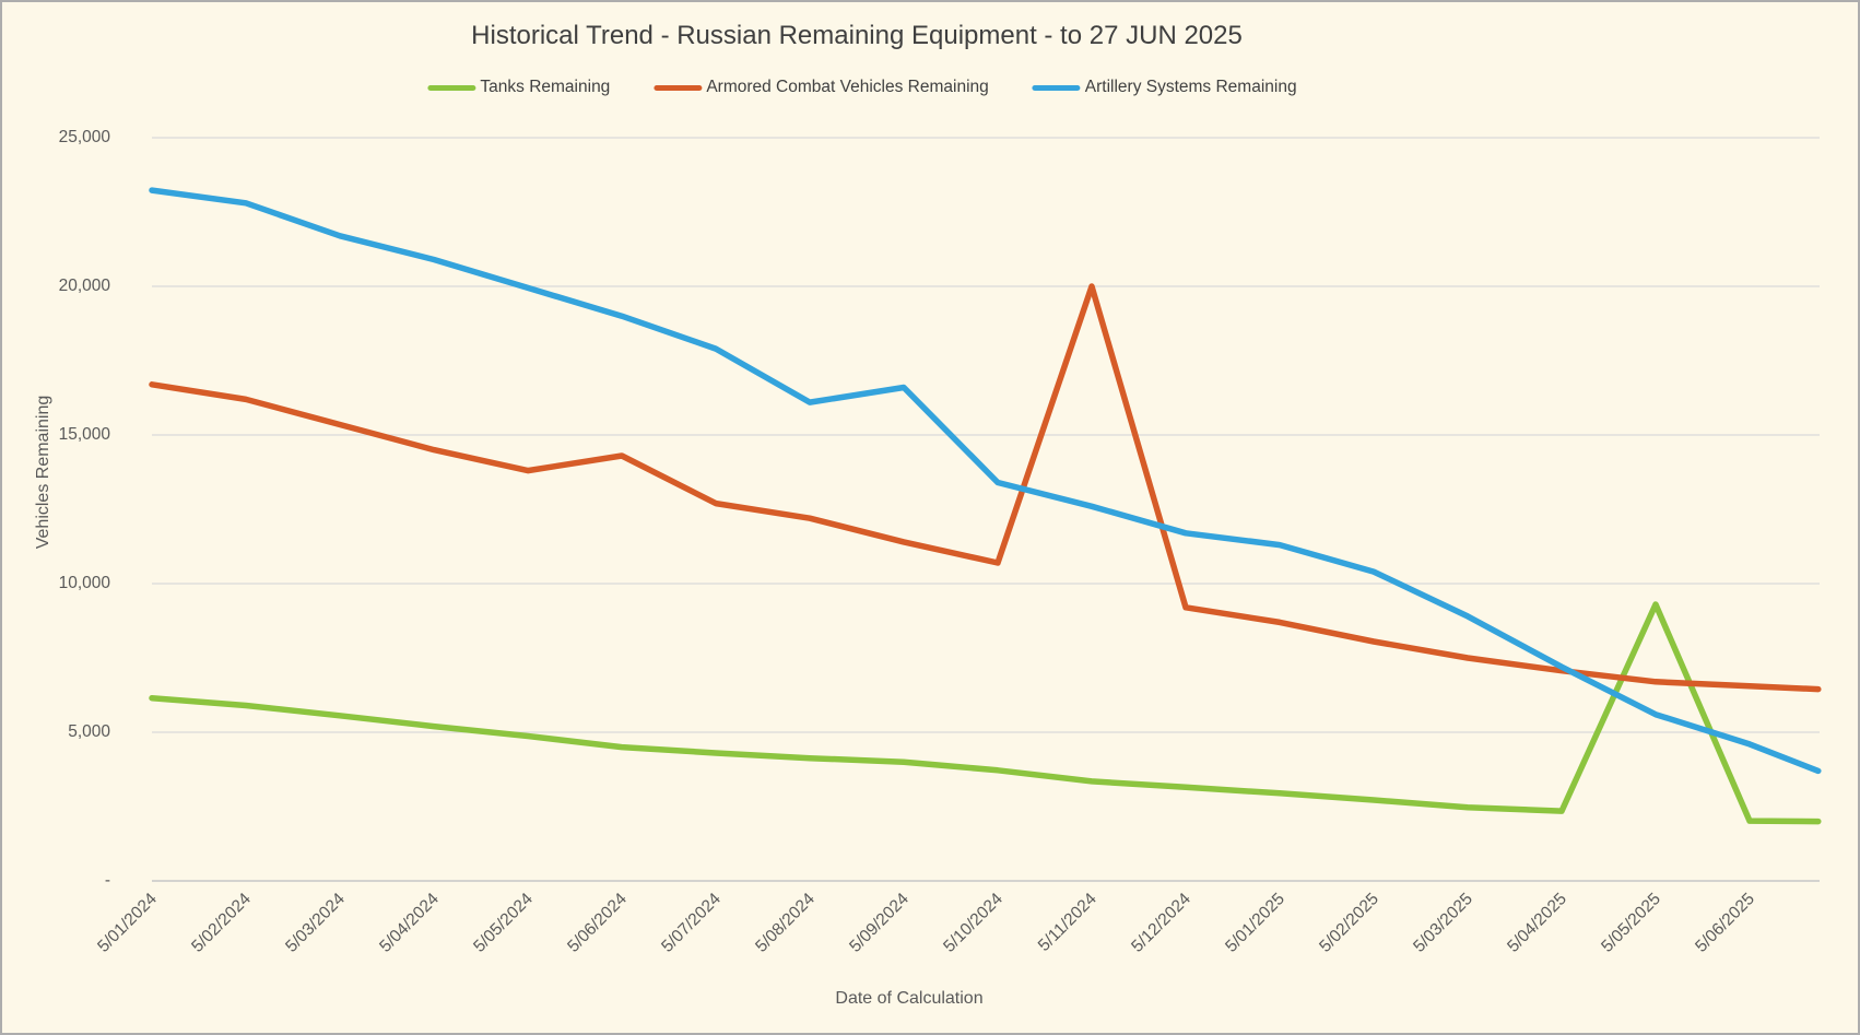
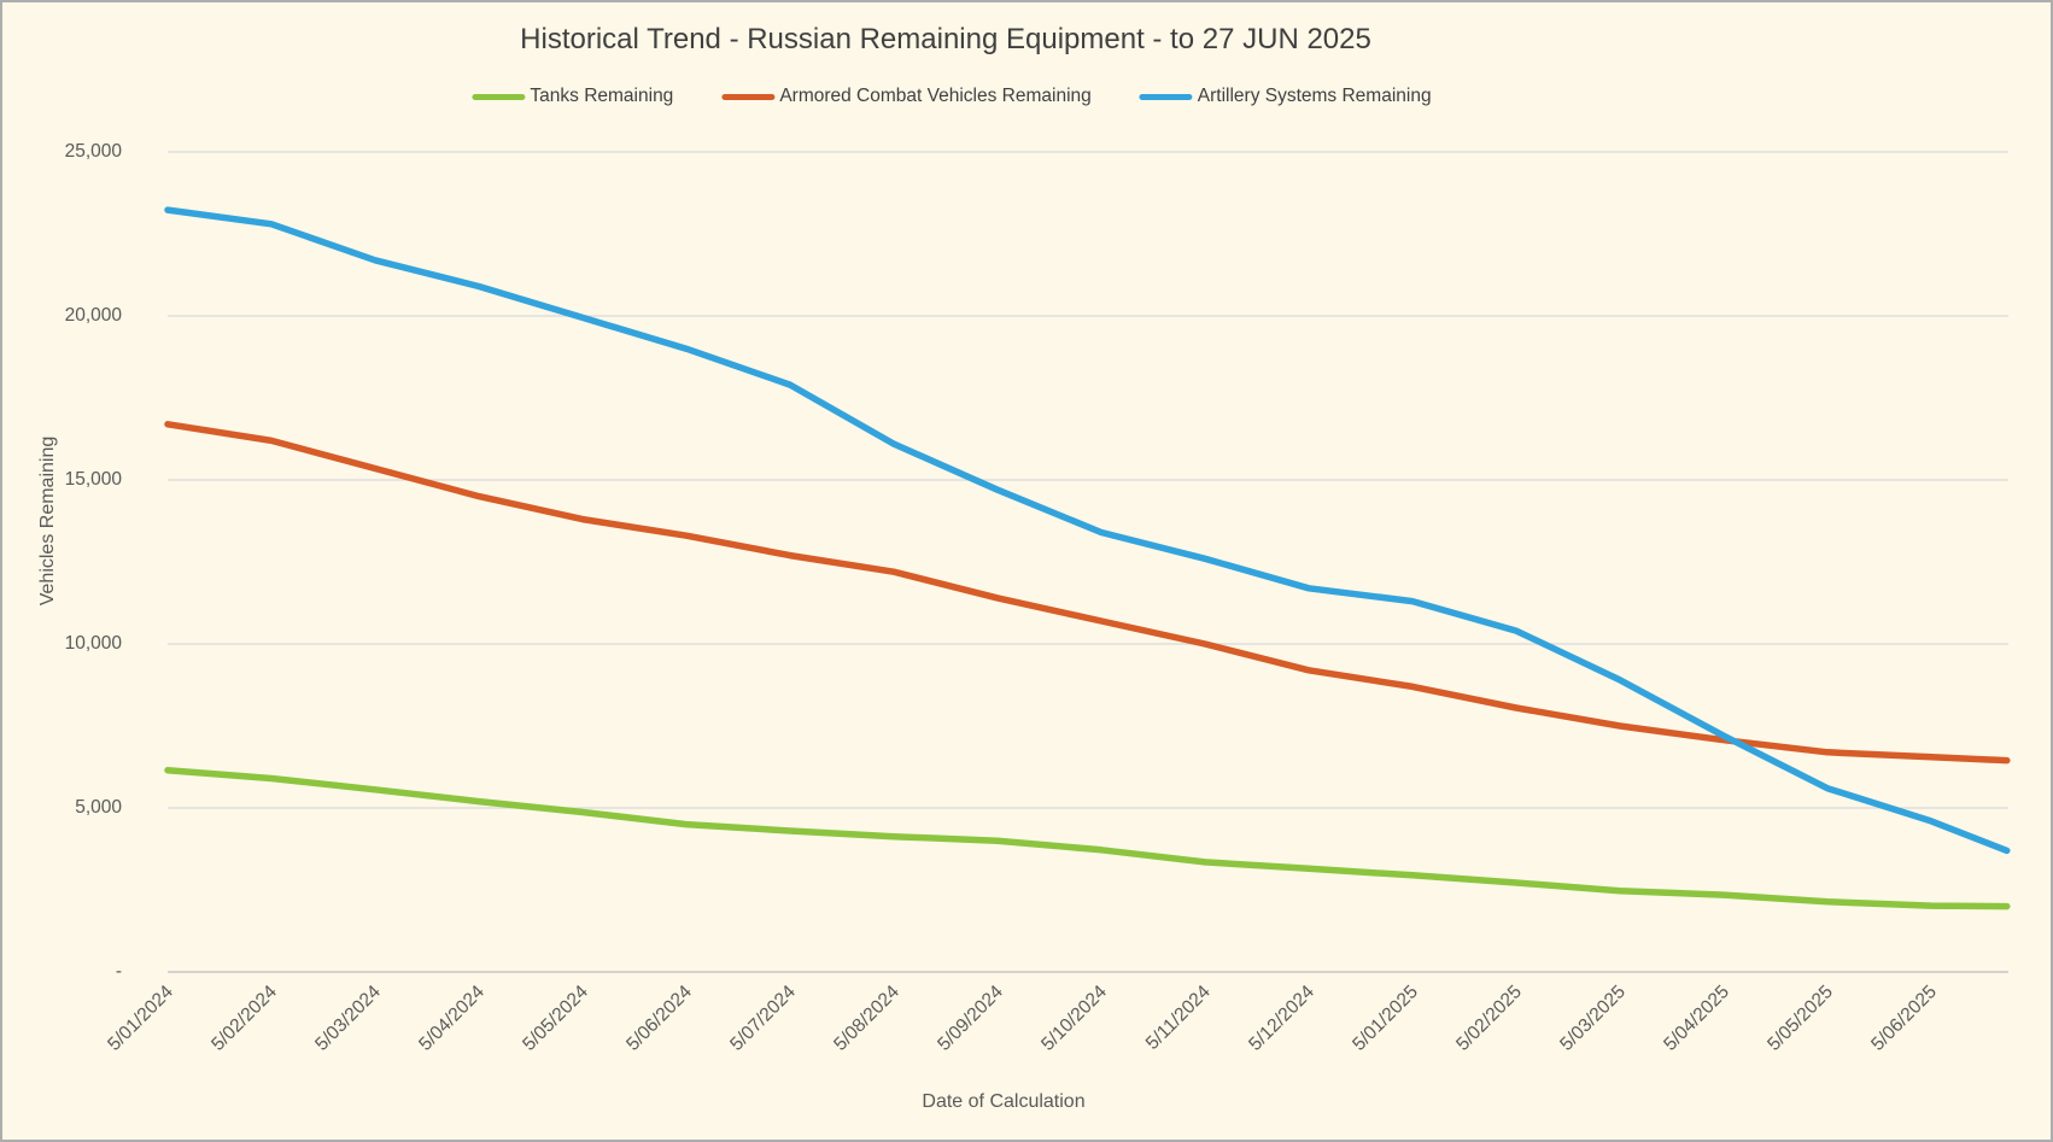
Armored Combat Vehicles Remaining/5/06/2024: 14300 -> 13300
Artillery Systems Remaining/5/09/2024: 16600 -> 14700
Armored Combat Vehicles Remaining/5/11/2024: 20000 -> 10000
Tanks Remaining/5/05/2025: 9300 -> 2100
